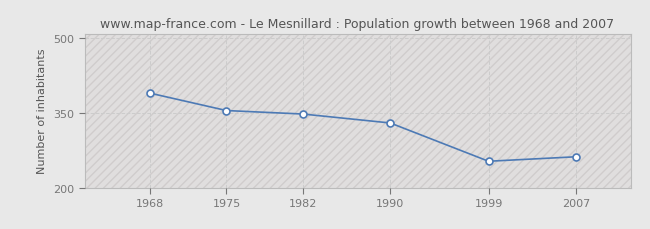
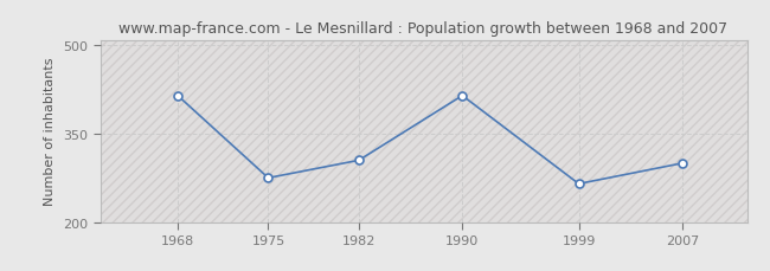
1968: 390 -> 415
1975: 355 -> 275
1982: 348 -> 305
1990: 330 -> 415
1999: 253 -> 265
2007: 262 -> 300
